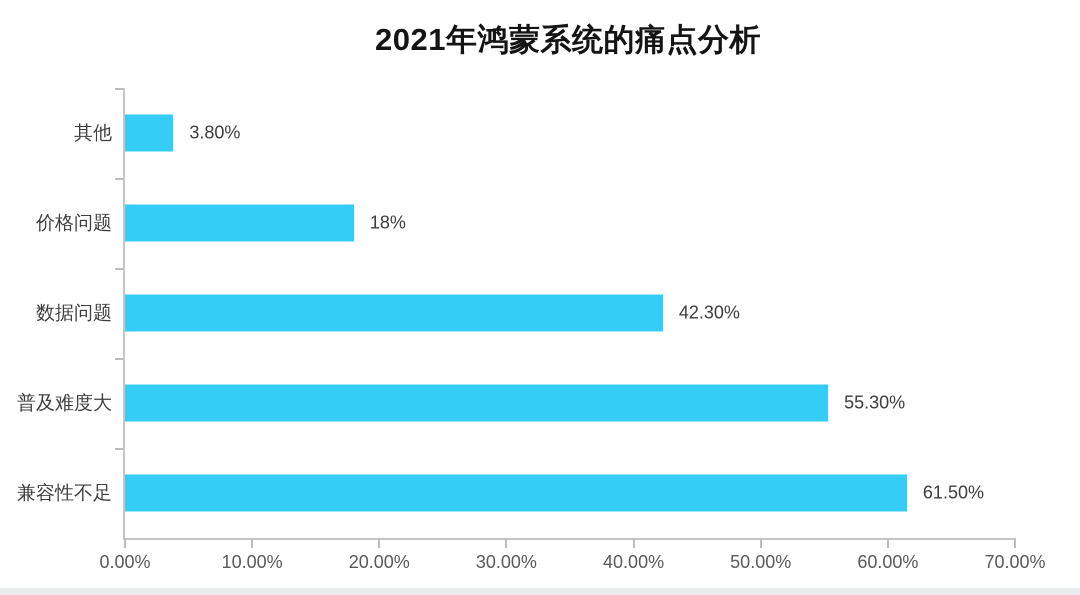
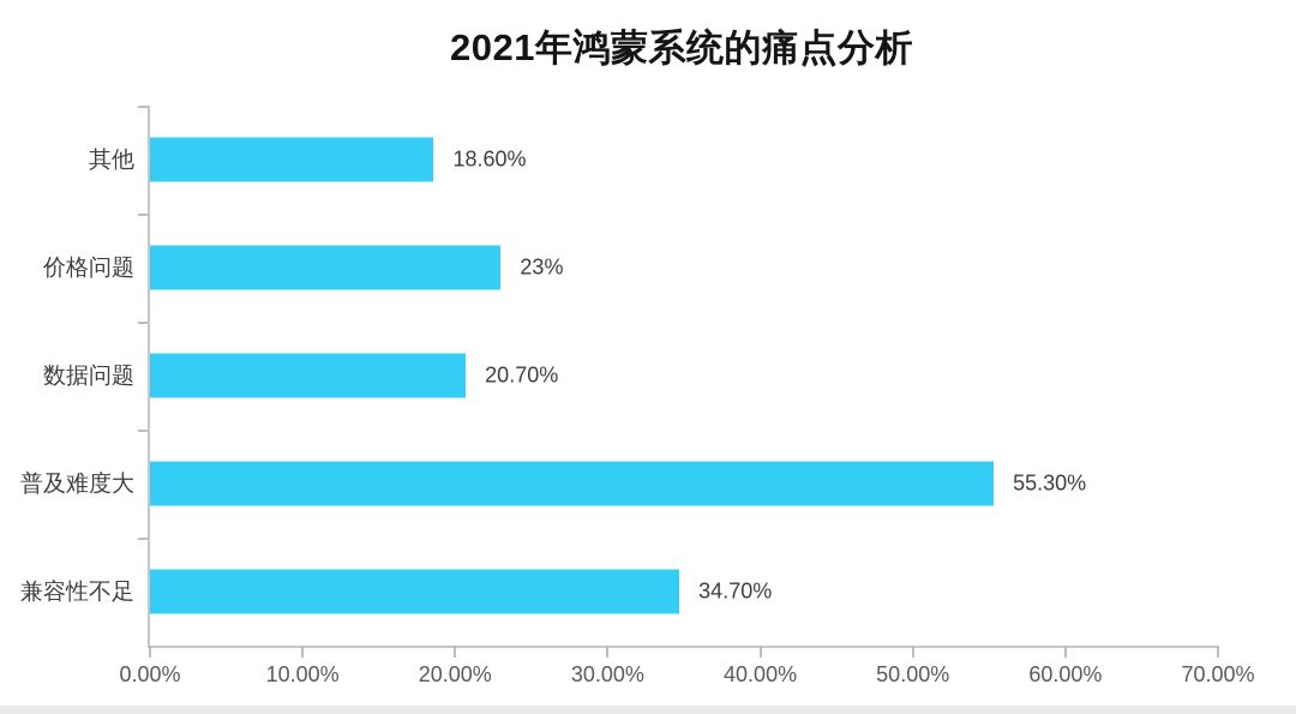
其他: 3.80% -> 18.60%
价格问题: 18% -> 23%
数据问题: 42.30% -> 20.70%
兼容性不足: 61.50% -> 34.70%
